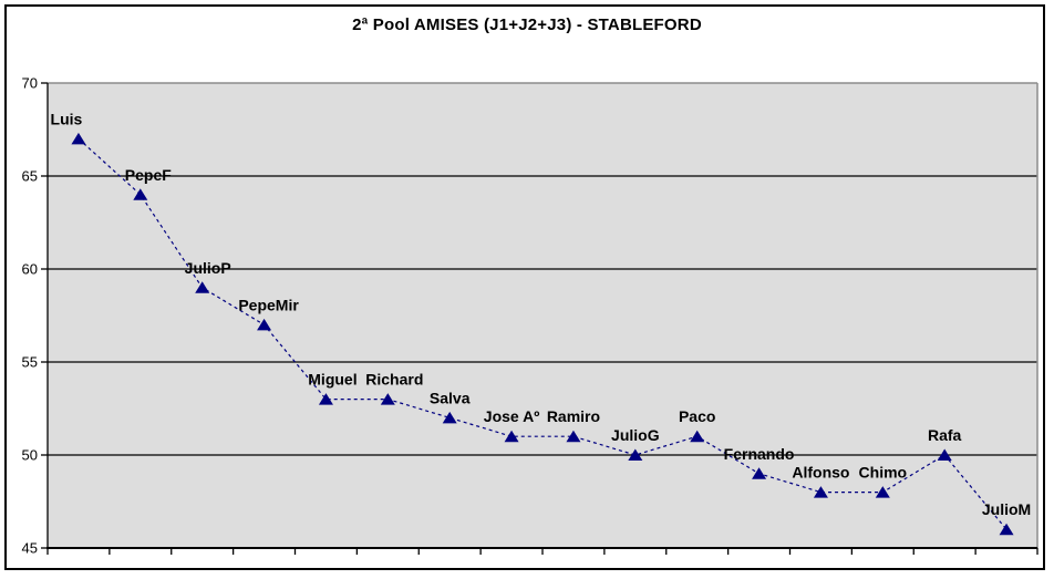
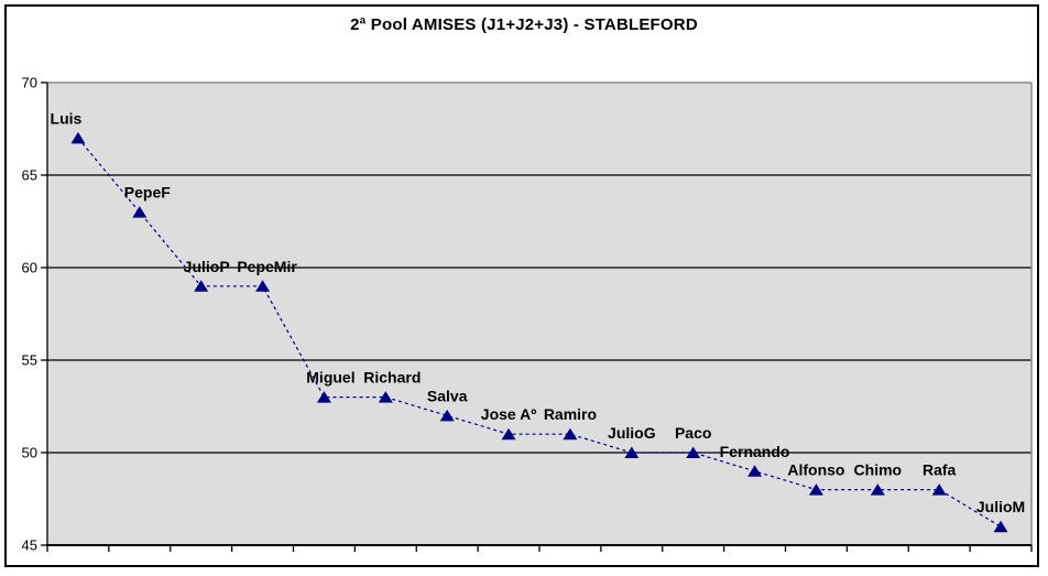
PepeF: 64 -> 63
PepeMir: 57 -> 59
Paco: 51 -> 50
Rafa: 50 -> 48
